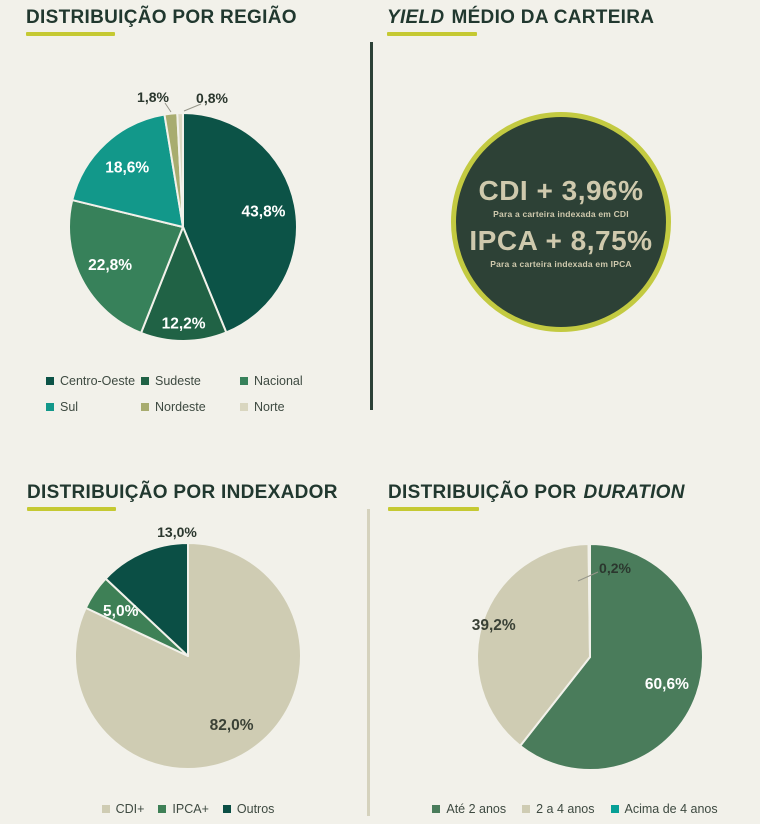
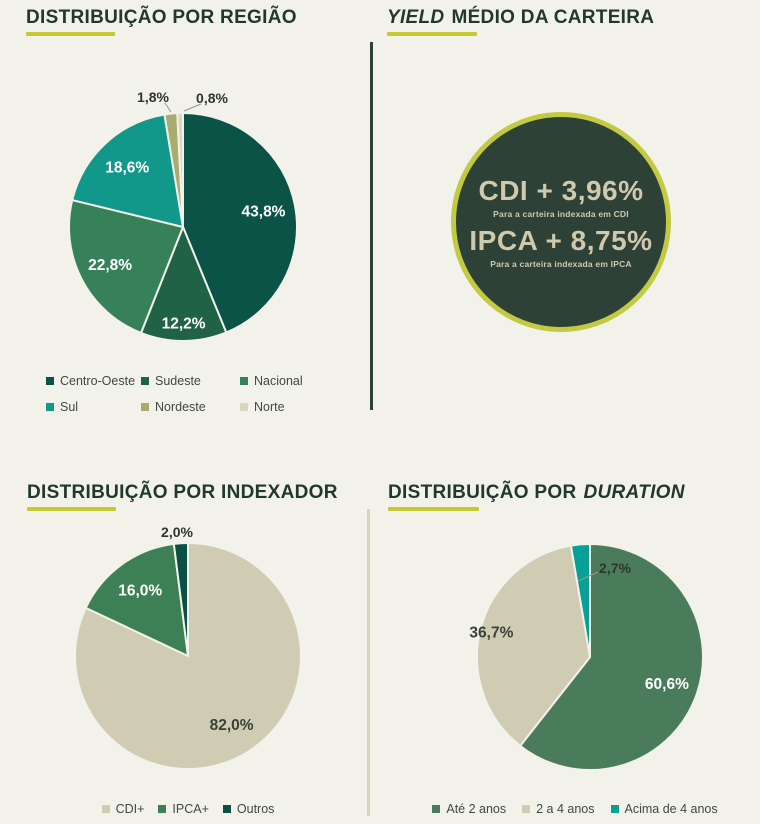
DISTRIBUIÇÃO POR INDEXADOR/IPCA+: 5,0% -> 16,0%
DISTRIBUIÇÃO POR INDEXADOR/Outros: 13,0% -> 2,0%
DISTRIBUIÇÃO POR DURATION/2 a 4 anos: 39,2% -> 36,7%
DISTRIBUIÇÃO POR DURATION/Acima de 4 anos: 0,2% -> 2,7%
